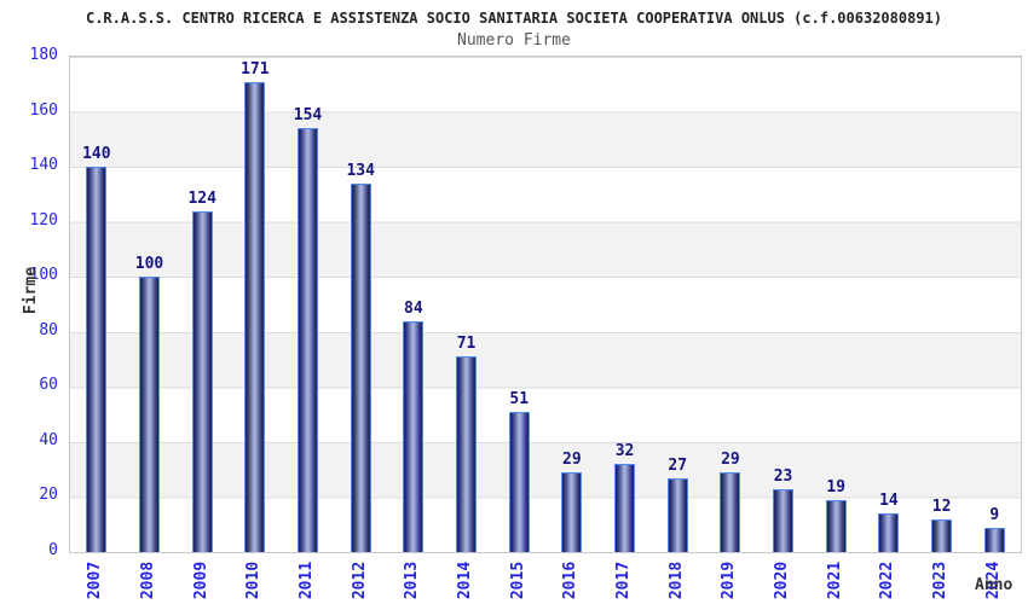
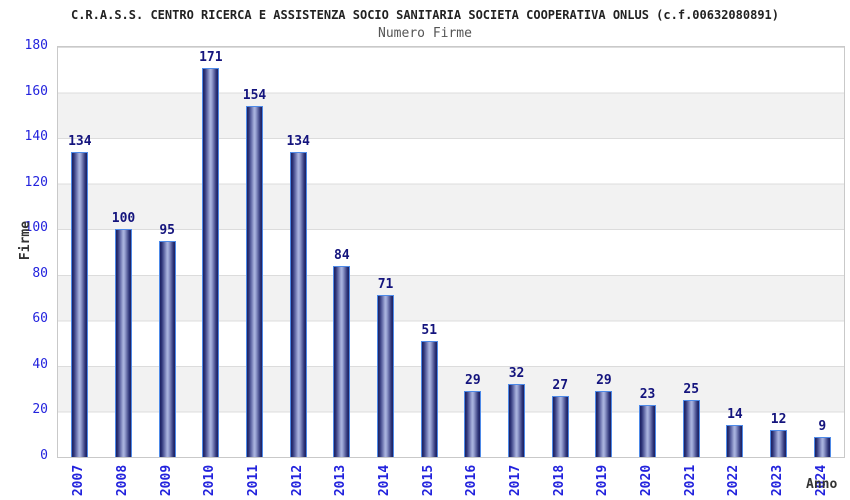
2007: 140 -> 134
2009: 124 -> 95
2021: 19 -> 25
